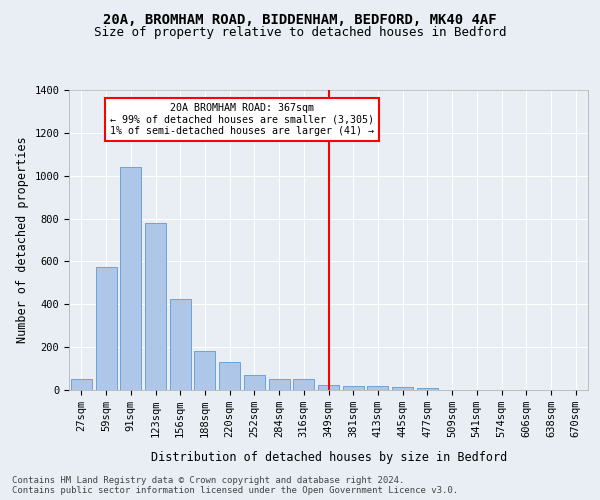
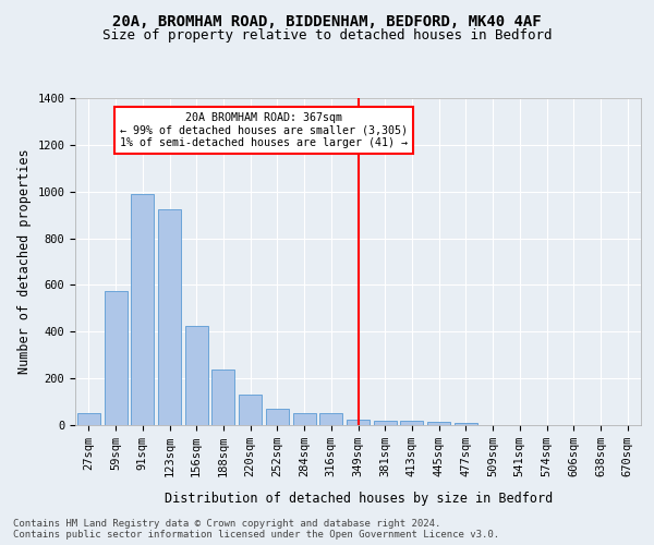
91sqm: 1040 -> 990
123sqm: 780 -> 925
188sqm: 180 -> 240
